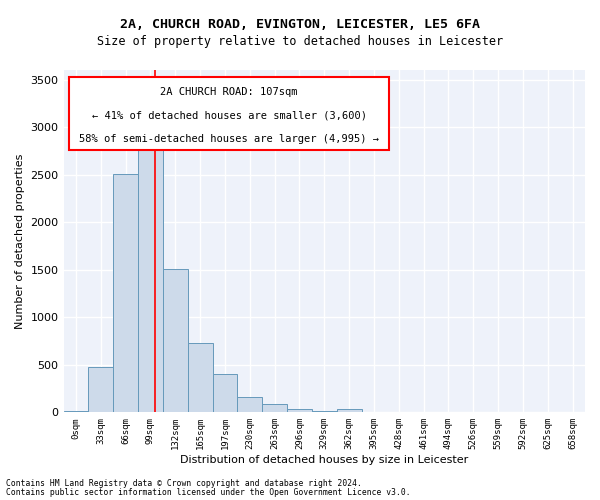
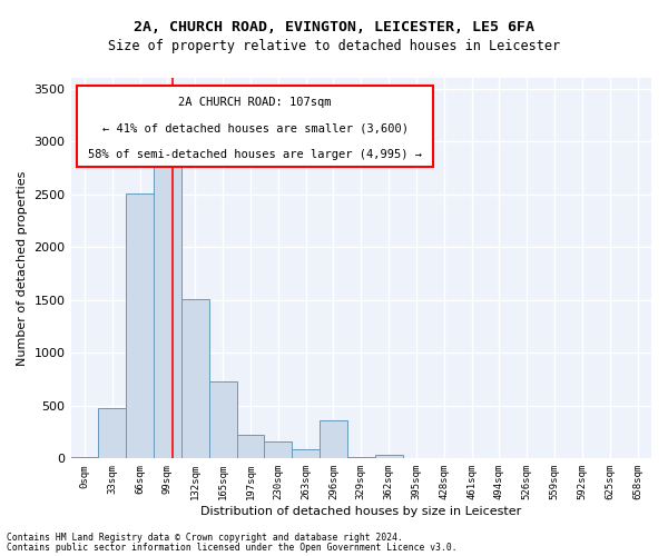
197sqm: 400 -> 220
296sqm: 40 -> 360
